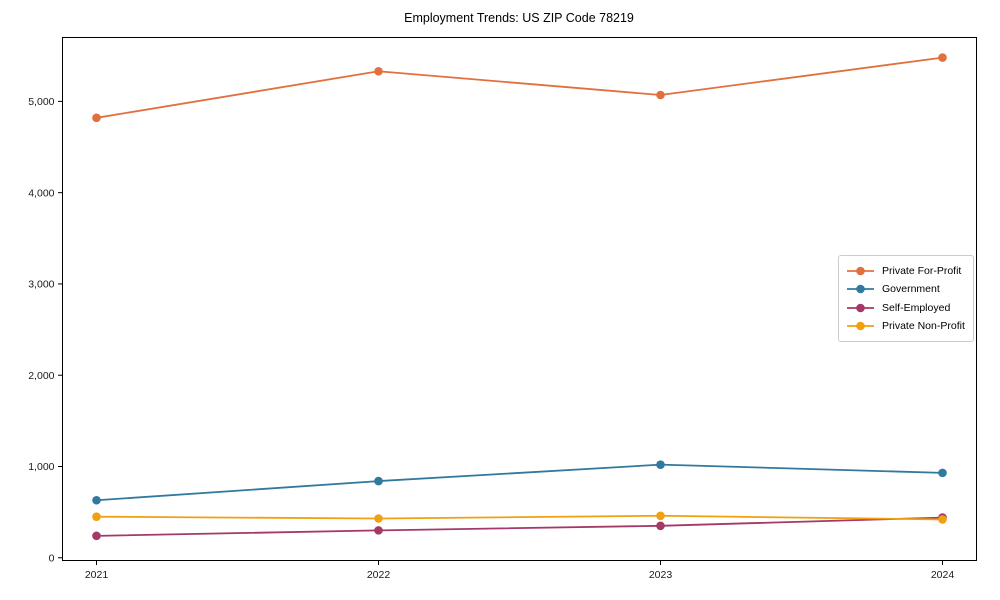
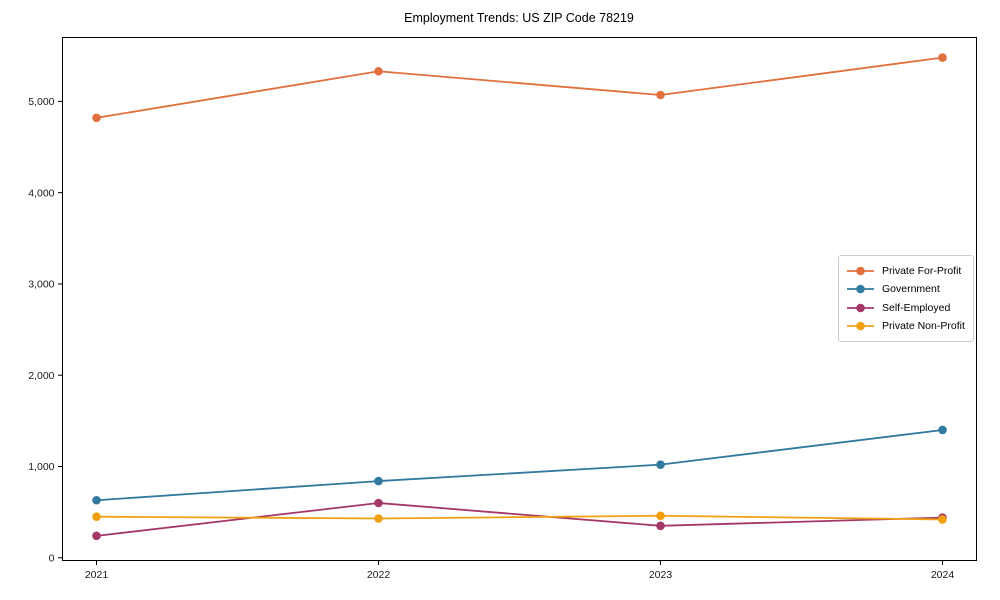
Self-Employed/2022: 300 -> 600
Government/2024: 900 -> 1400
